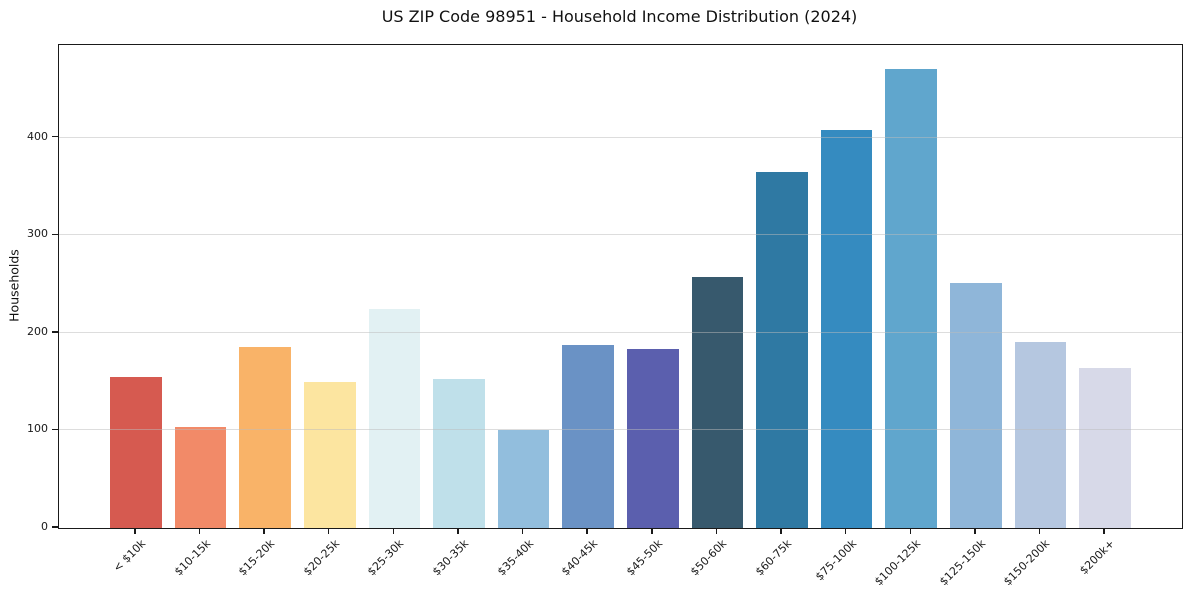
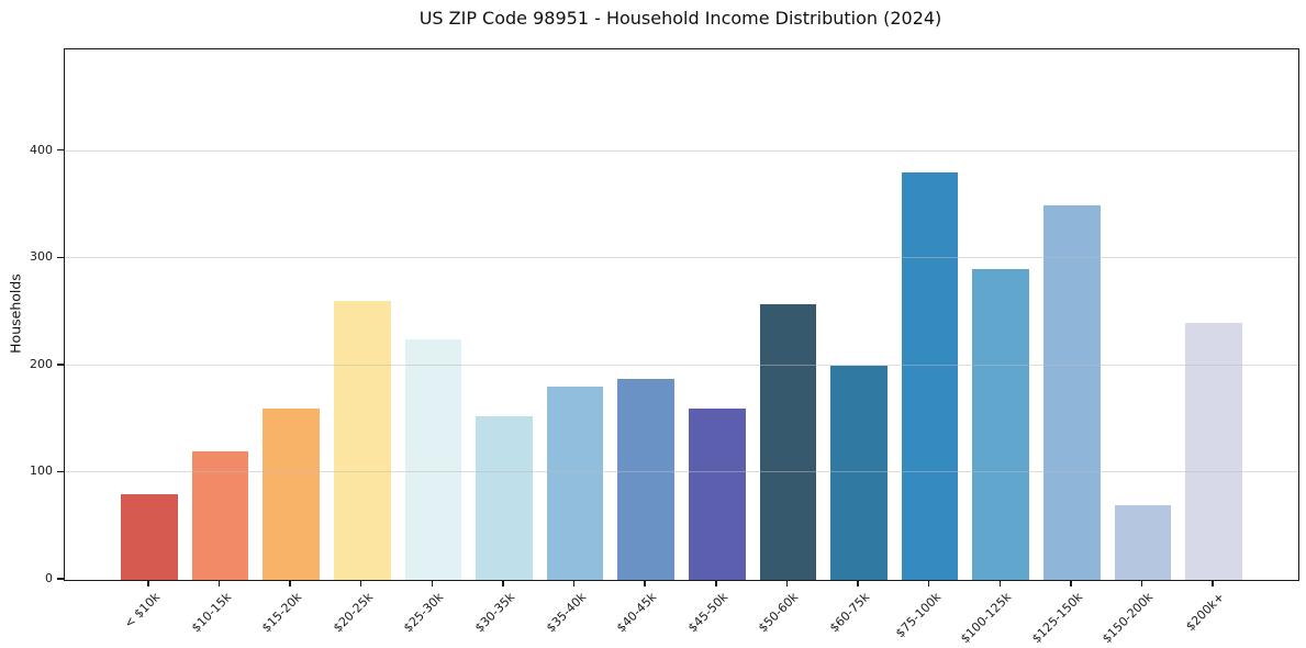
< $10k: 160 -> 80
$10-15k: 100 -> 120
$15-20k: 190 -> 160
$20-25k: 150 -> 260
$35-40k: 100 -> 180
$45-50k: 180 -> 160
$60-75k: 360 -> 200
$75-100k: 410 -> 380
$100-125k: 470 -> 290
$125-150k: 250 -> 350
$150-200k: 190 -> 70
$200k+: 160 -> 240
